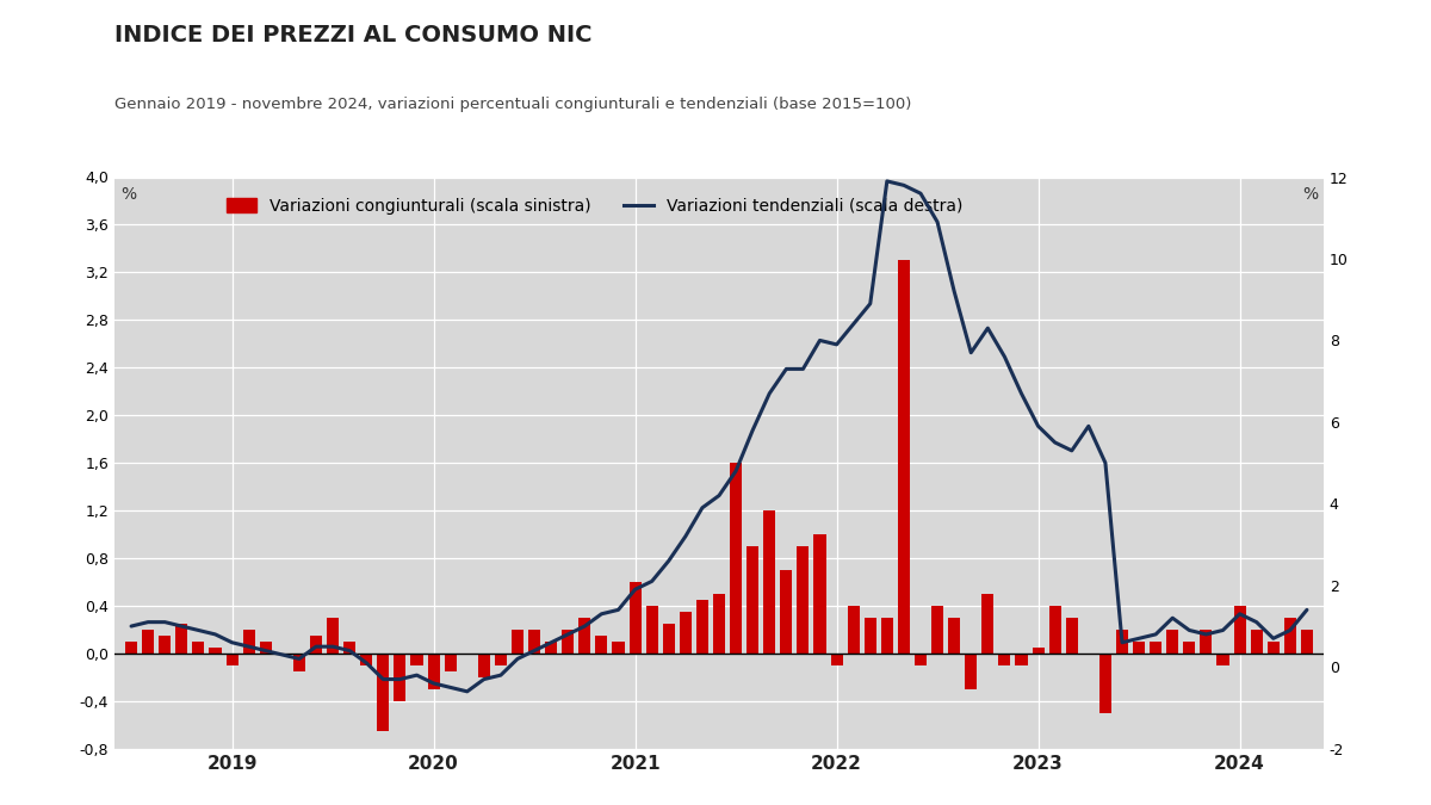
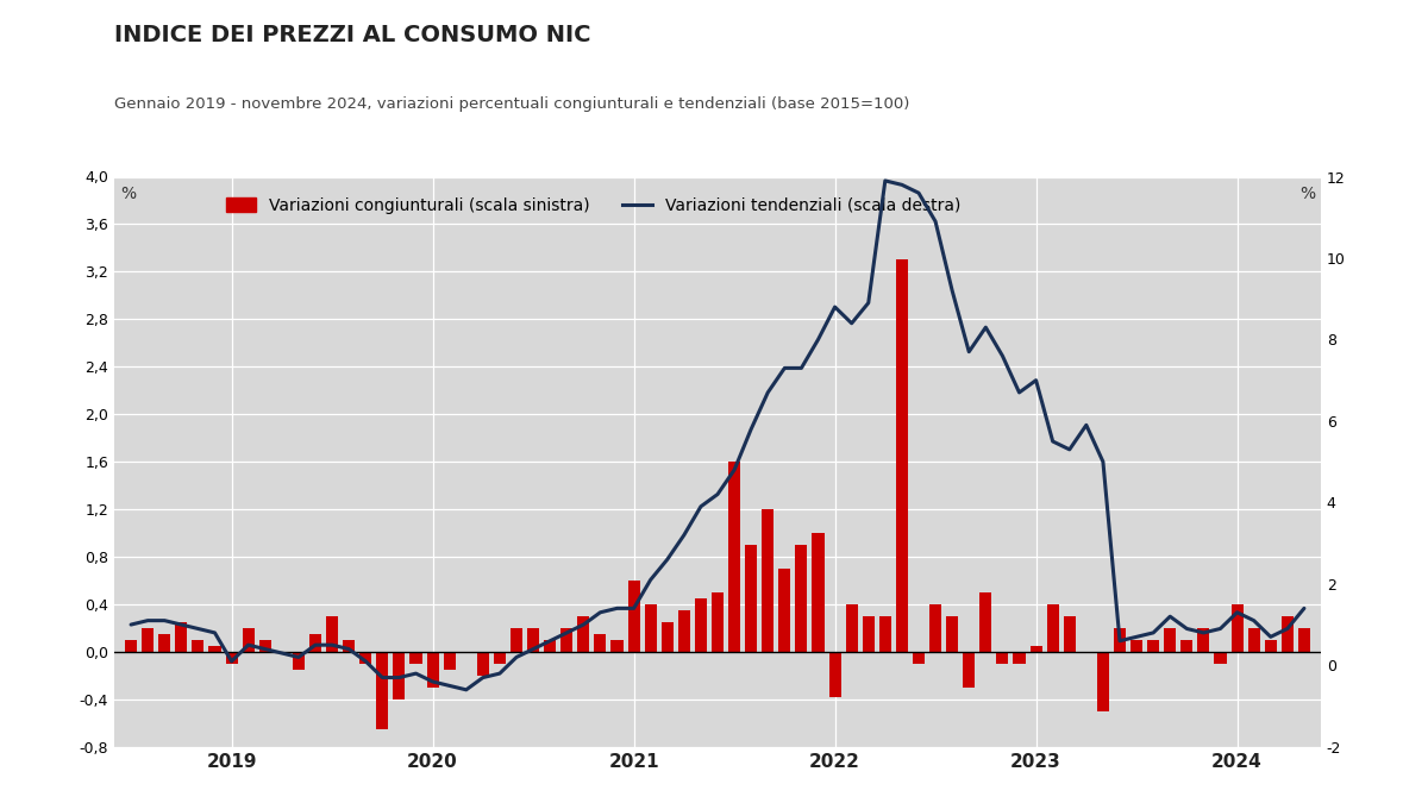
Variazioni tendenziali (scala destra)/2019: 0.6 -> 0.1
Variazioni tendenziali (scala destra)/2021: 1.9 -> 1.4
Variazioni congiunturali (scala sinistra)/2022: -0,10 -> -0,38
Variazioni tendenziali (scala destra)/2022: 7.9 -> 8.8
Variazioni tendenziali (scala destra)/2023: 5.9 -> 7.0
